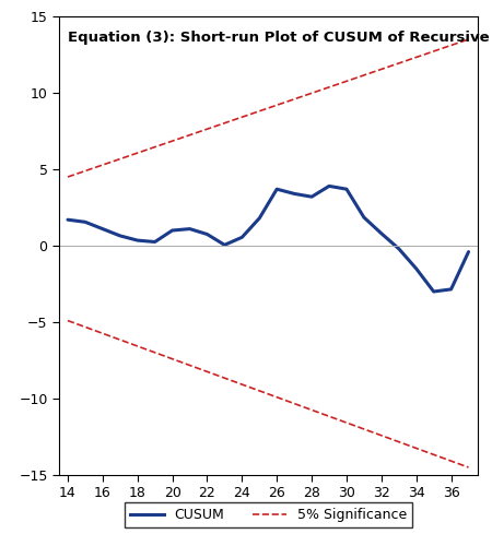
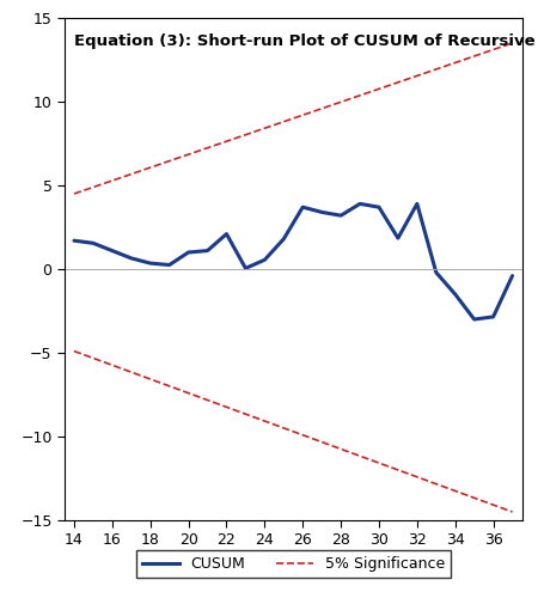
22: 0.8 -> 2.1
32: 0.8 -> 3.9
